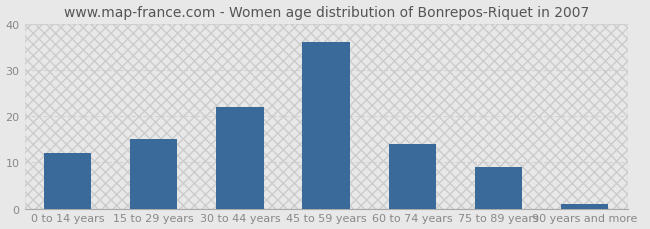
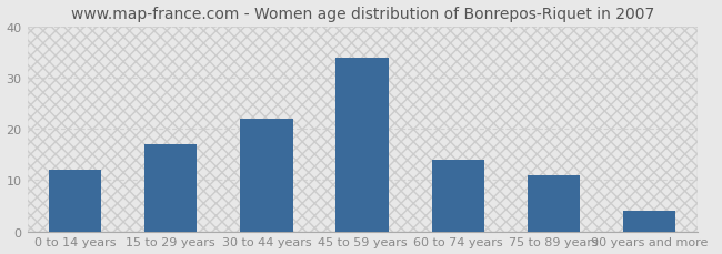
15 to 29 years: 15 -> 17
45 to 59 years: 36 -> 34
75 to 89 years: 9 -> 11
90 years and more: 1 -> 4
